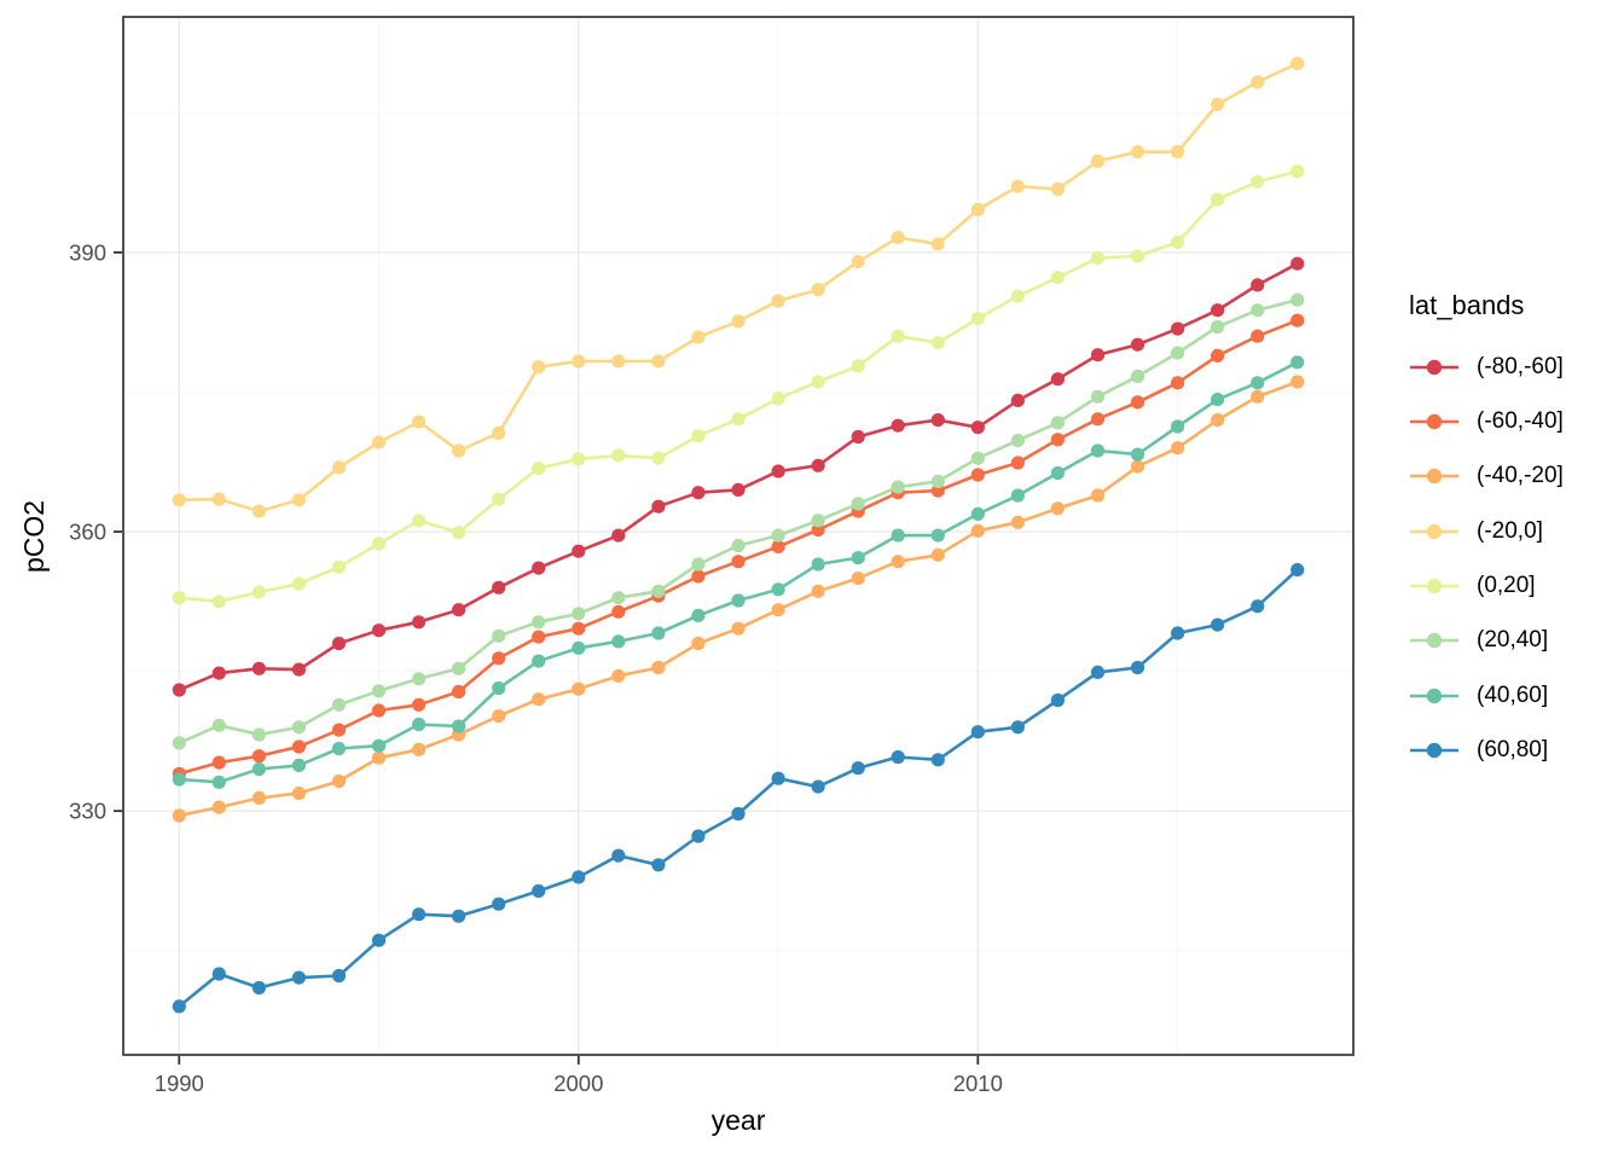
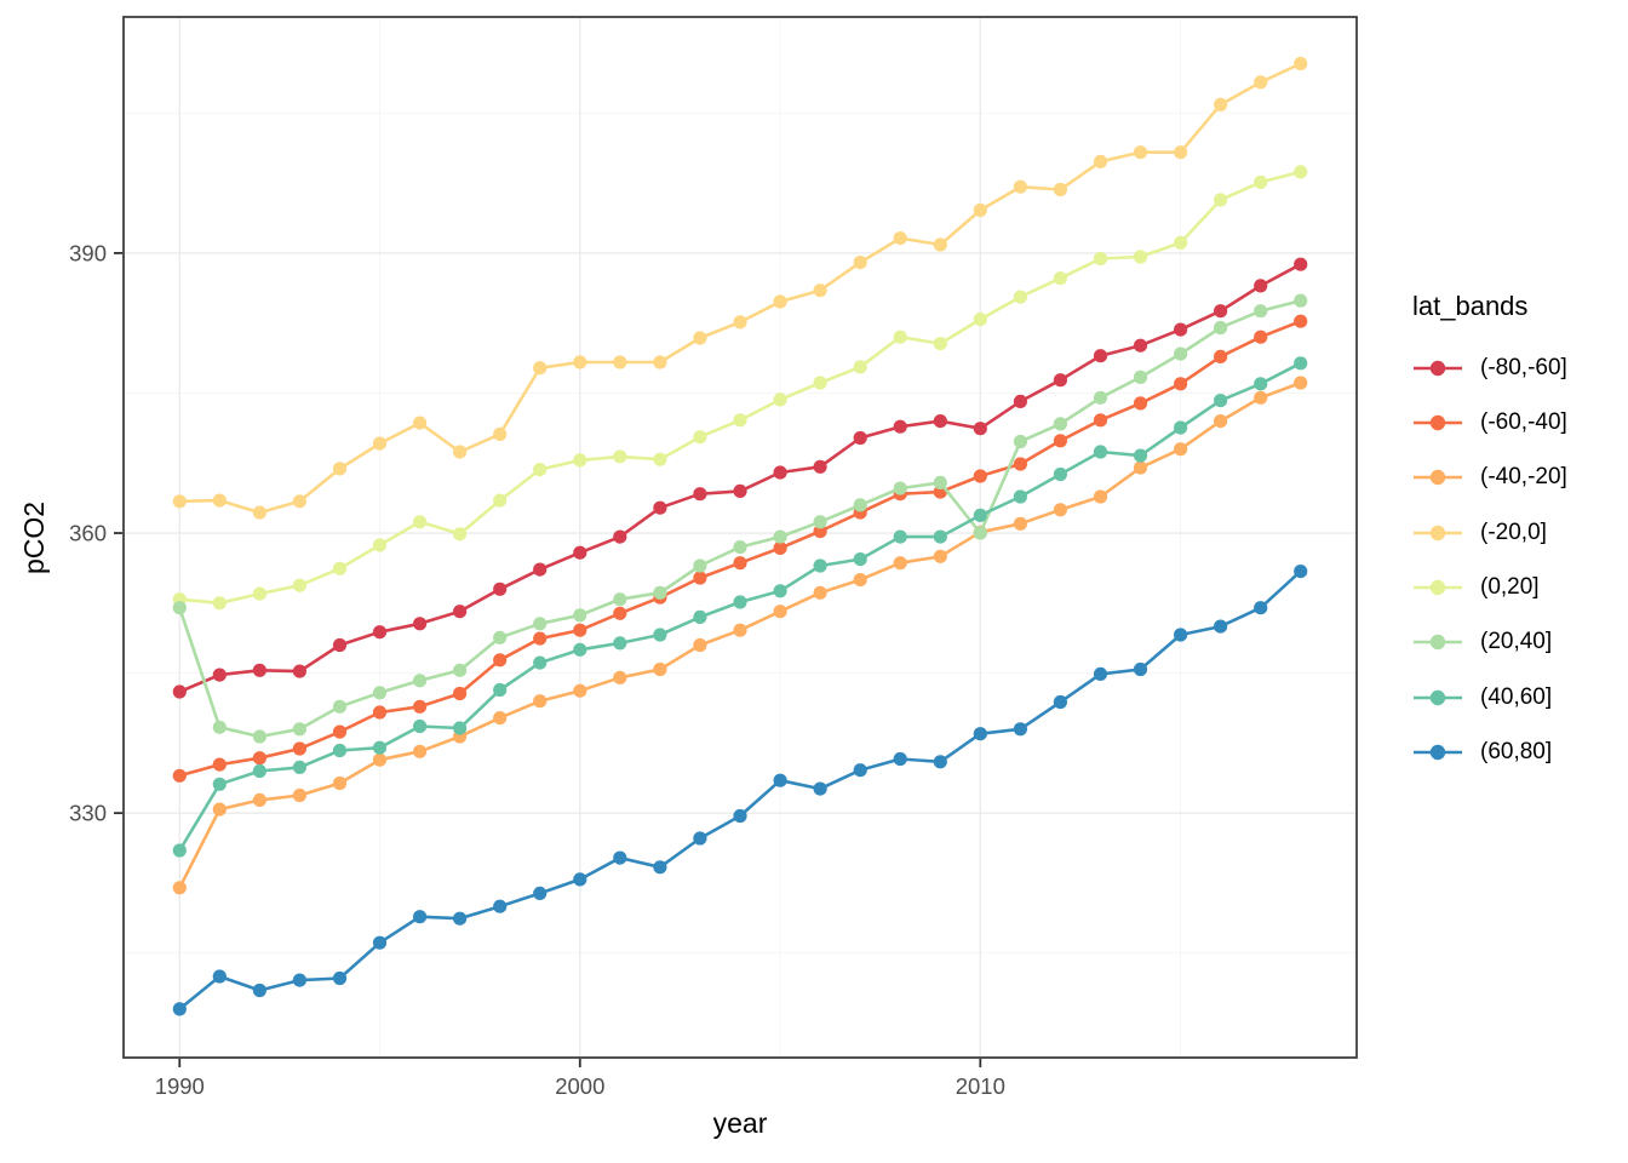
(-40,-20]/1990: 330 -> 322
(20,40]/1990: 337 -> 352
(40,60]/1990: 333 -> 326
(20,40]/2010: 368 -> 360
